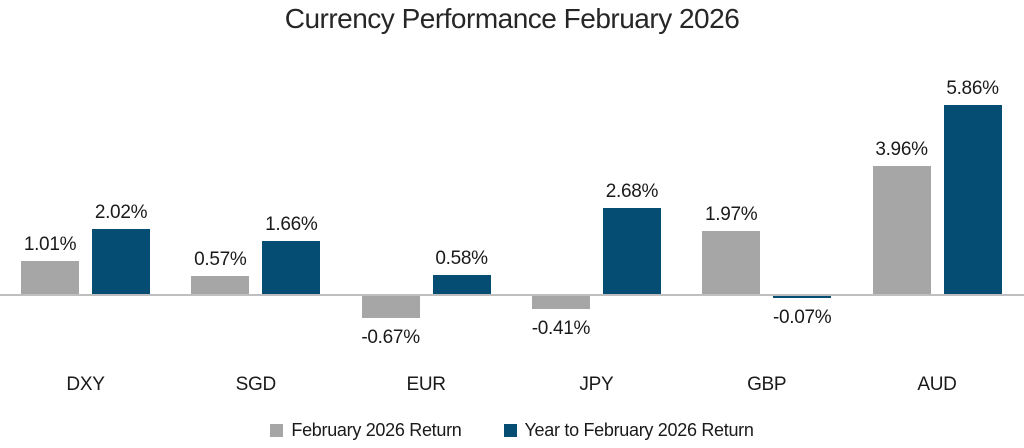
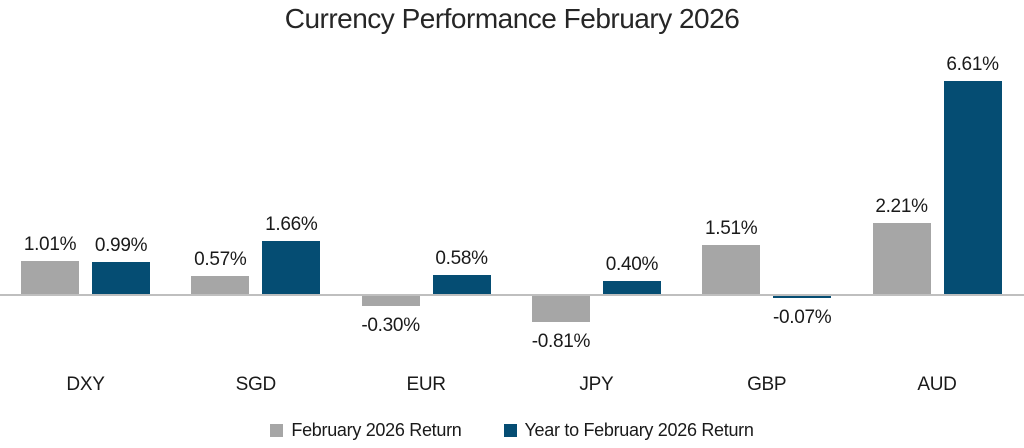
Year to February 2026 Return/DXY: 2.02% -> 0.99%
February 2026 Return/EUR: -0.67% -> -0.30%
February 2026 Return/JPY: -0.41% -> -0.81%
Year to February 2026 Return/JPY: 2.68% -> 0.40%
February 2026 Return/GBP: 1.97% -> 1.51%
February 2026 Return/AUD: 3.96% -> 2.21%
Year to February 2026 Return/AUD: 5.86% -> 6.61%
